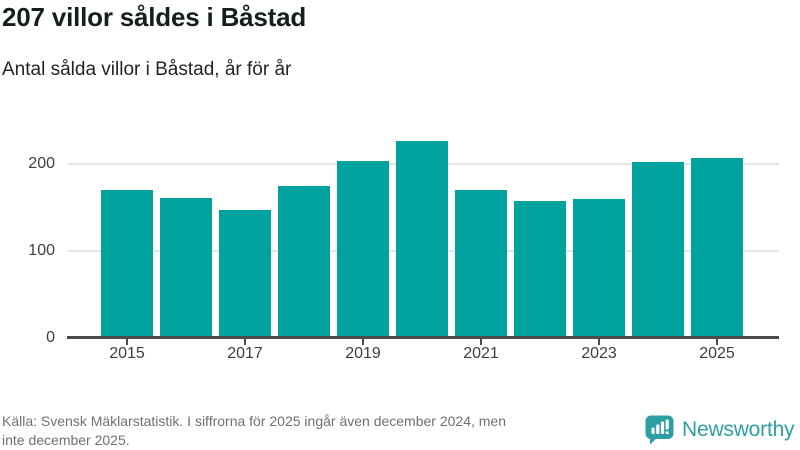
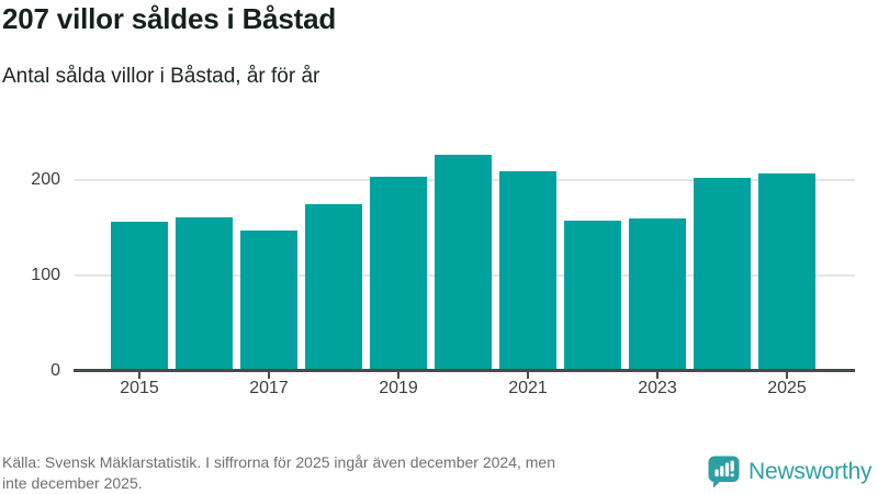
2015: 170 -> 160
2021: 170 -> 210
